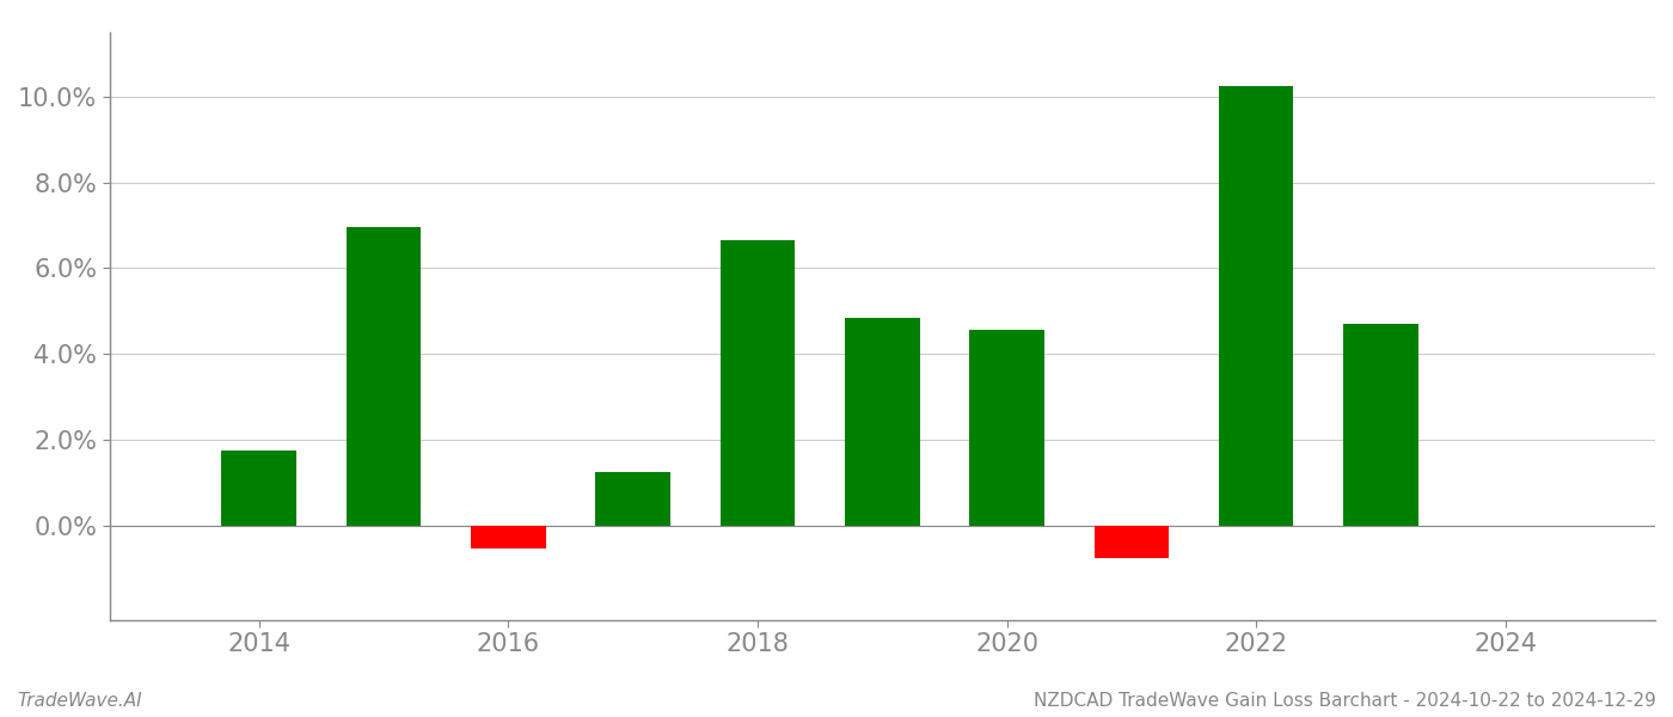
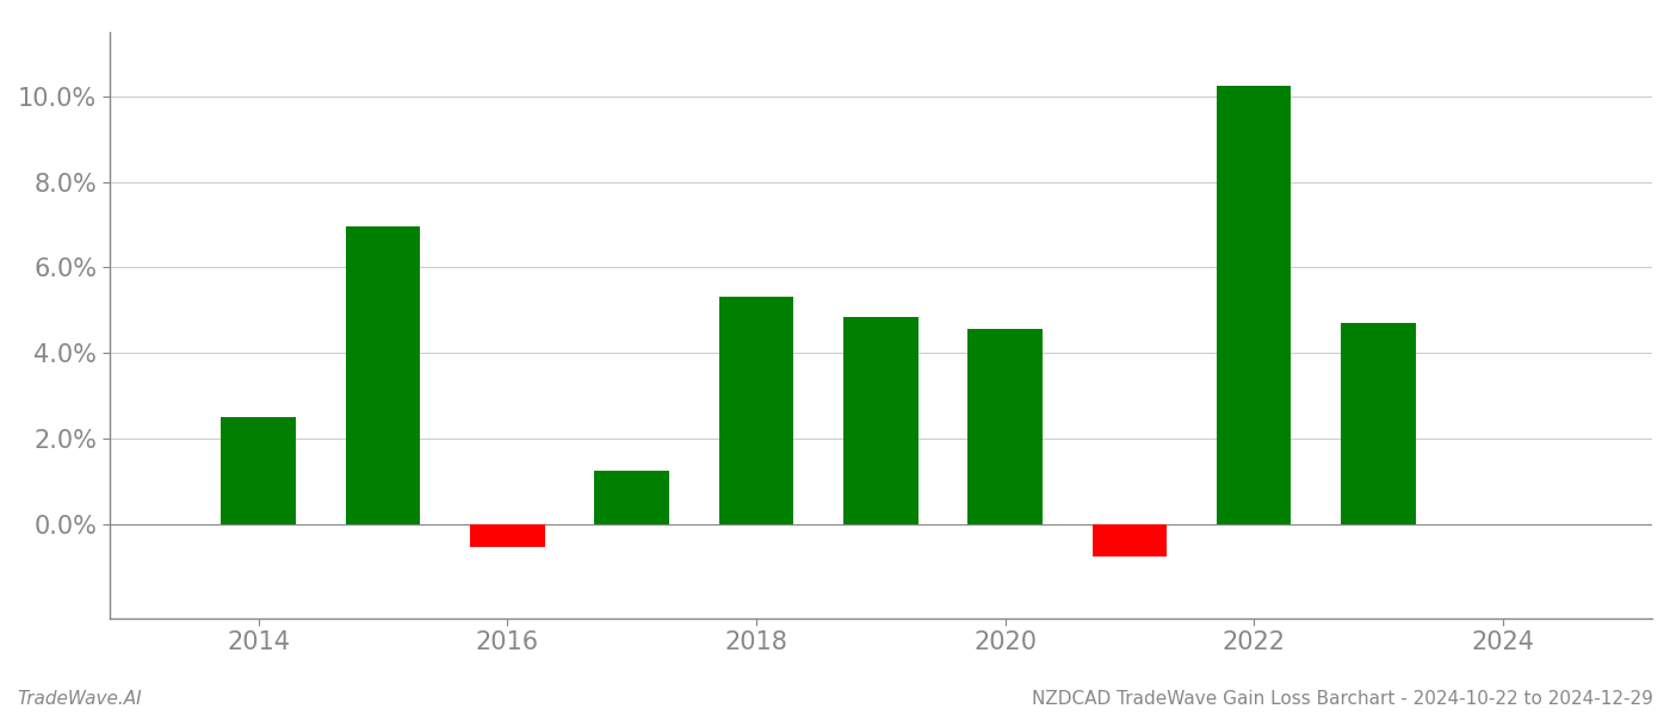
2014: 1.75% -> 2.50%
2018: 6.65% -> 5.30%
